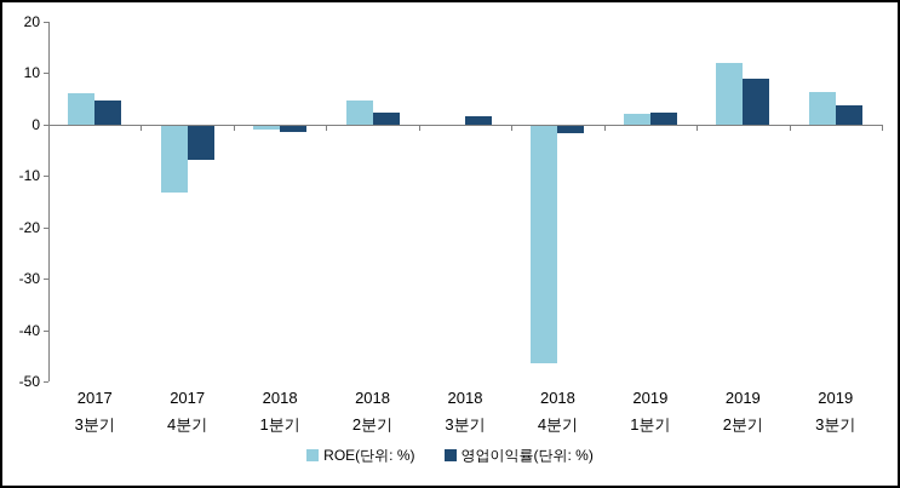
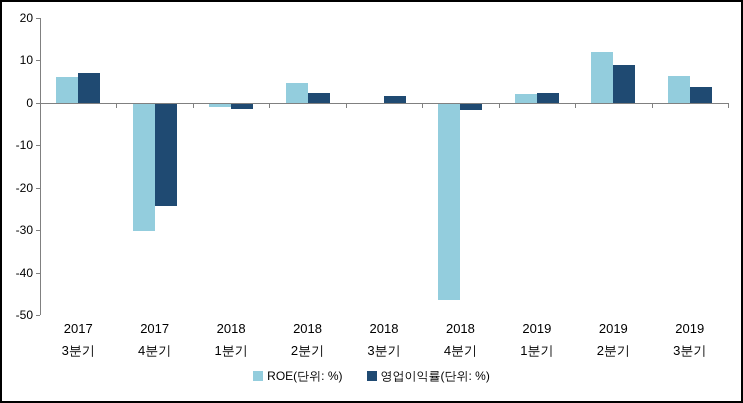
영업이익률(단위: %)/2017 3분기: 5 -> 7
ROE(단위: %)/2017 4분기: -13 -> -30
영업이익률(단위: %)/2017 4분기: -7 -> -24
